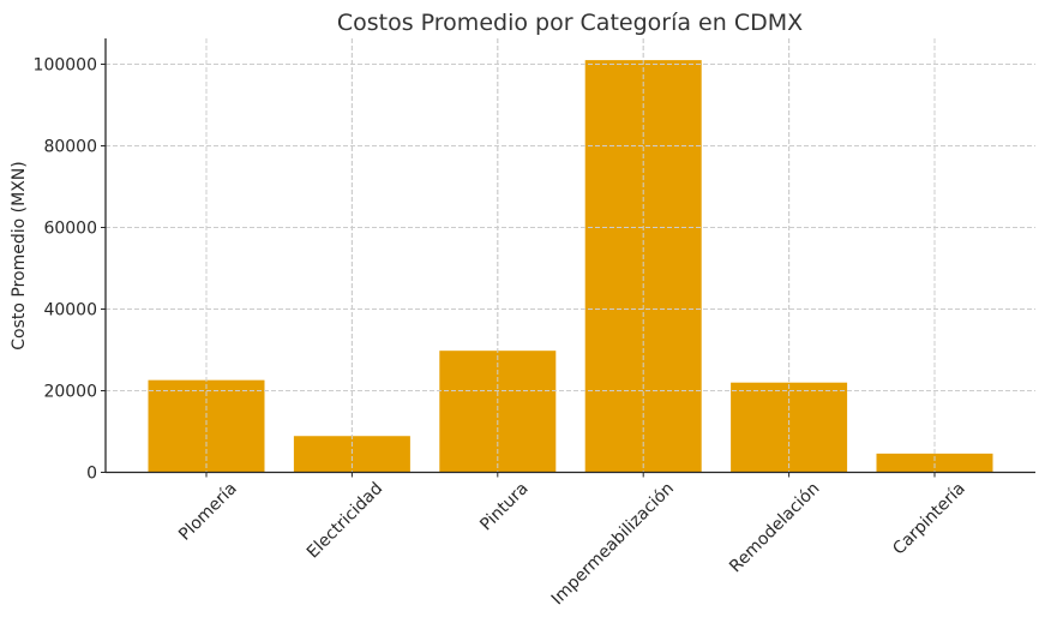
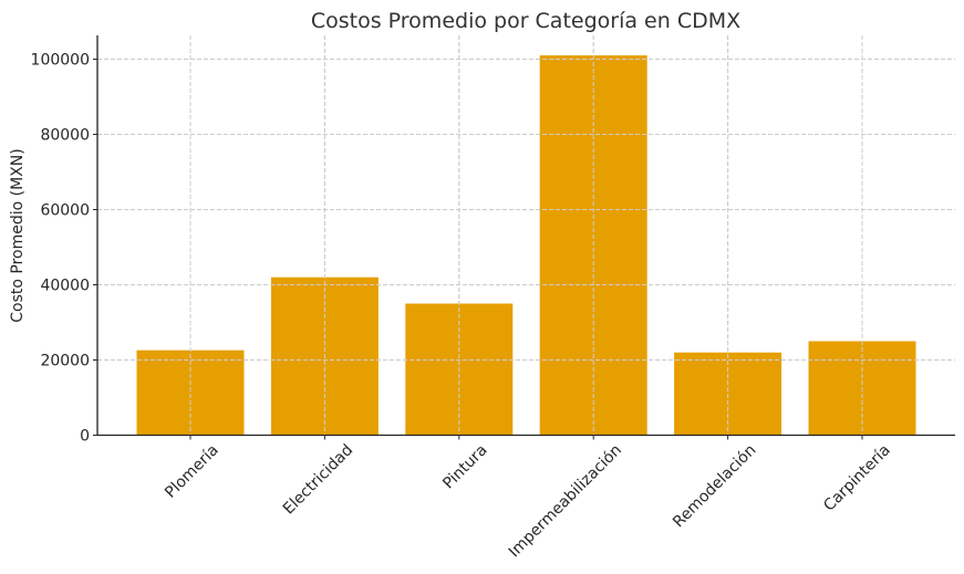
Electricidad: 9000 -> 42000
Pintura: 30000 -> 35000
Carpintería: 5000 -> 25000
